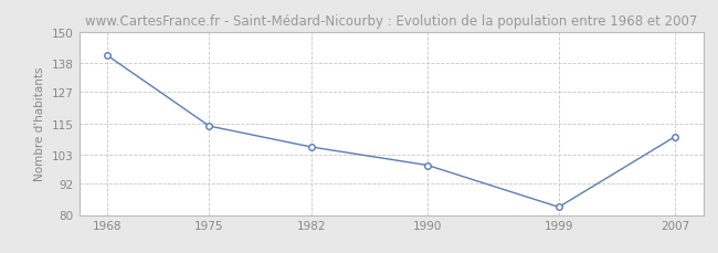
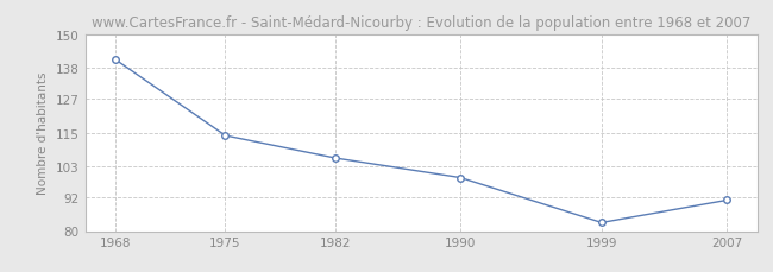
2007: 110 -> 91
